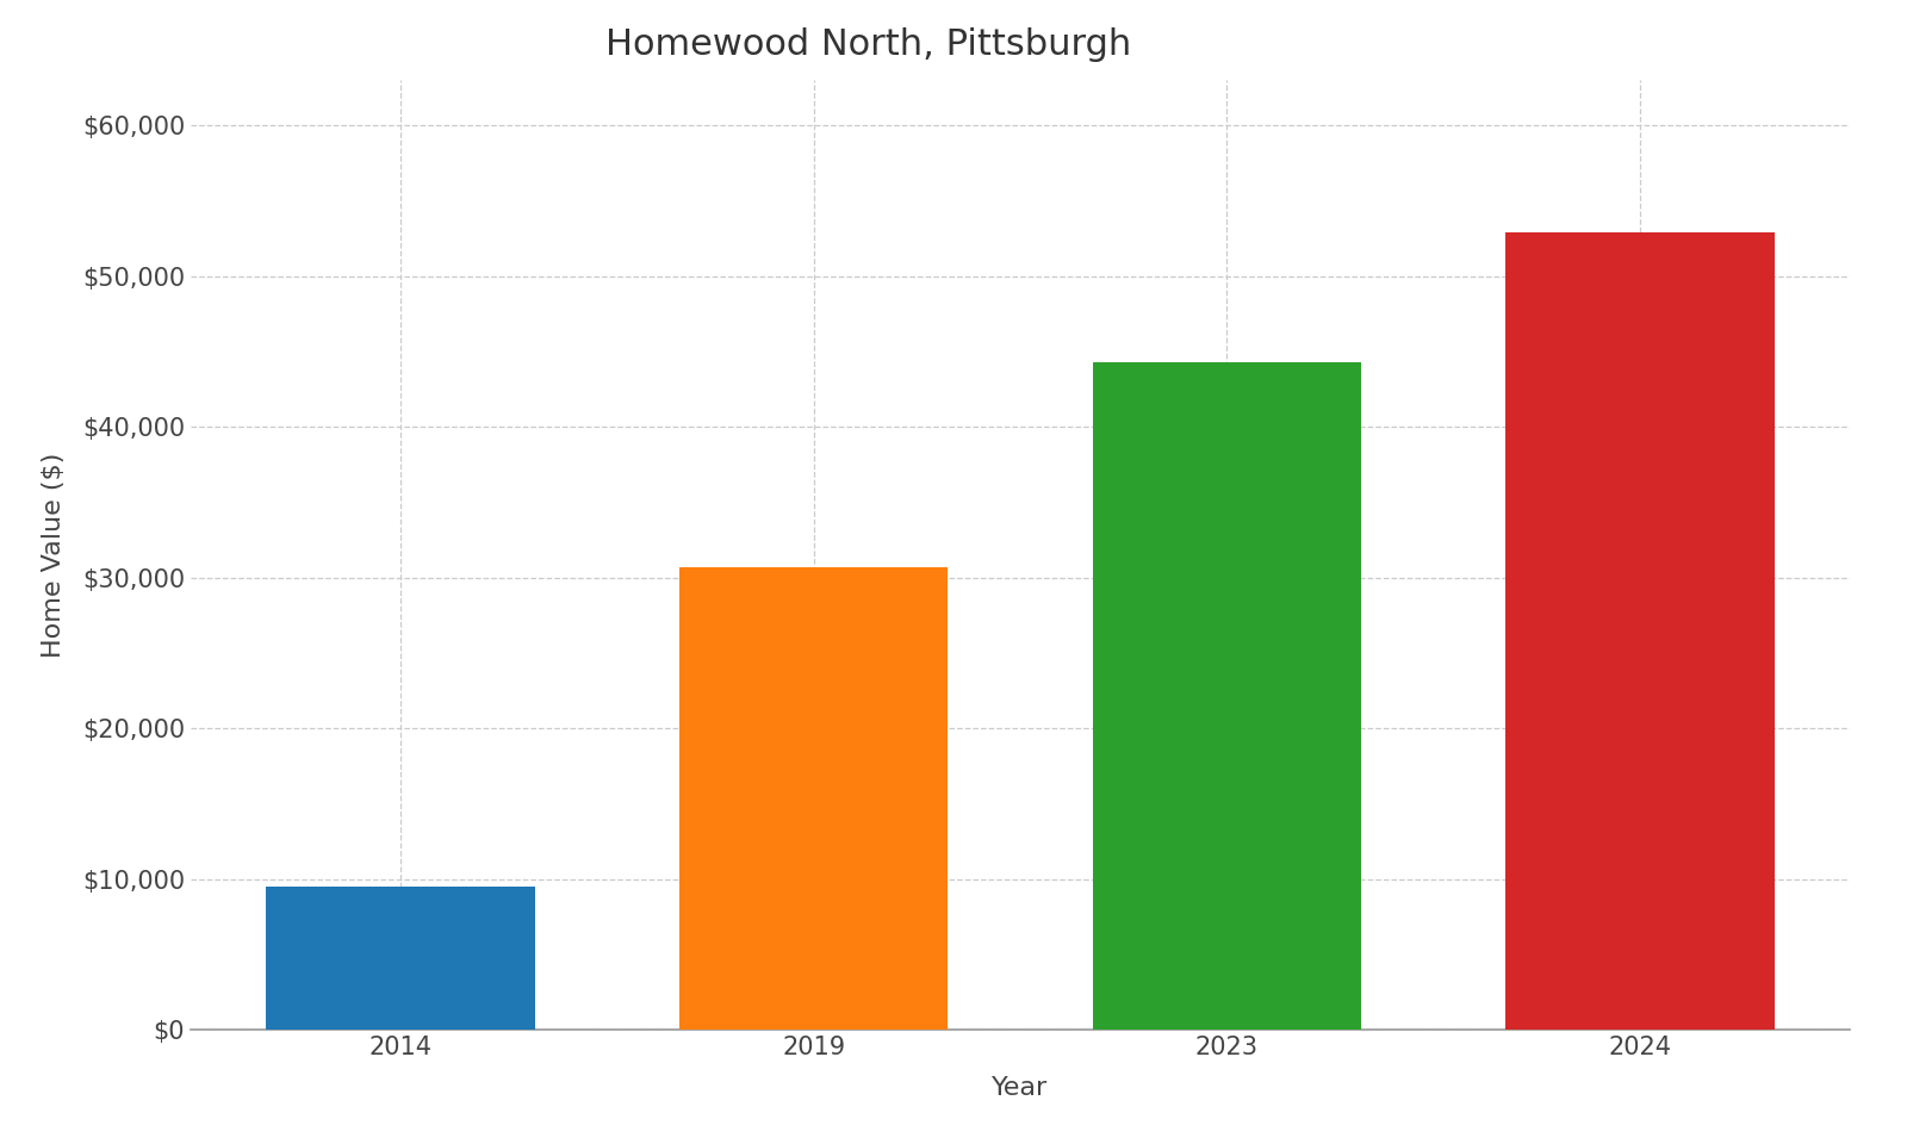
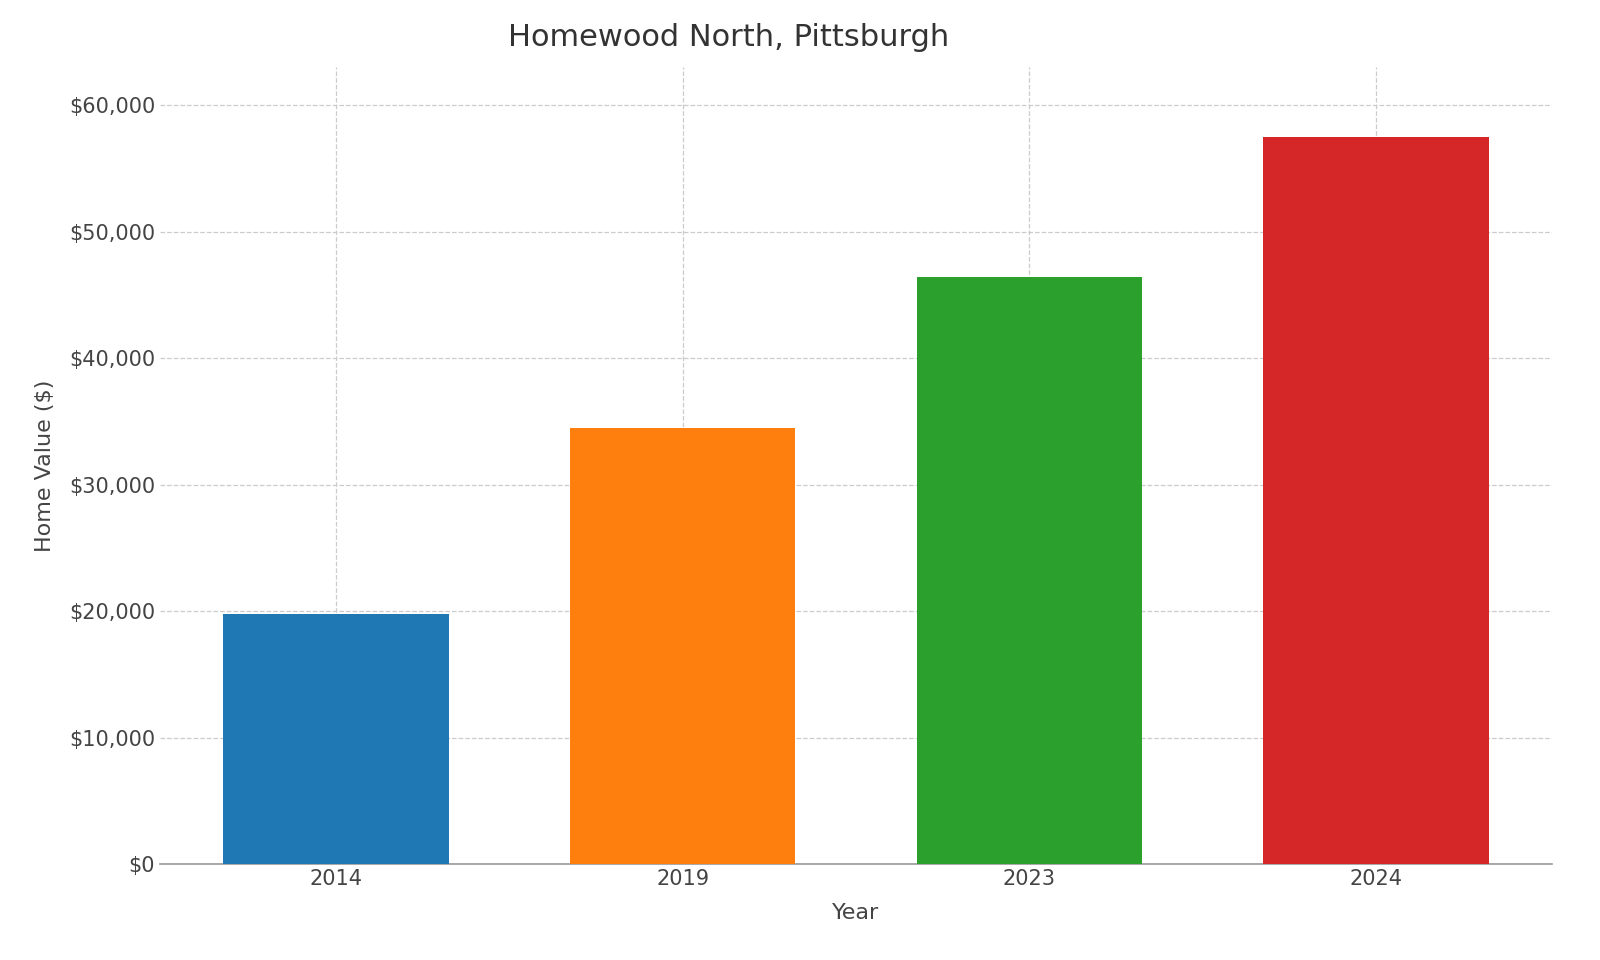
2014: $9,500 -> $19,800
2019: $30,700 -> $34,500
2023: $44,300 -> $46,400
2024: $52,900 -> $57,500
